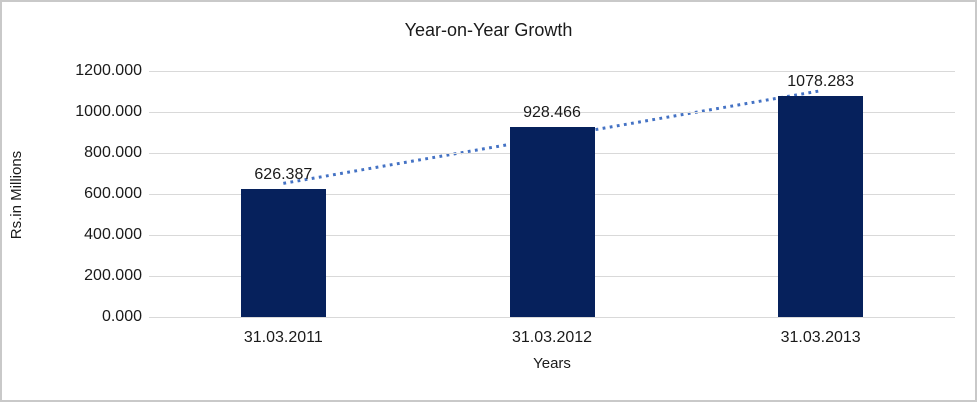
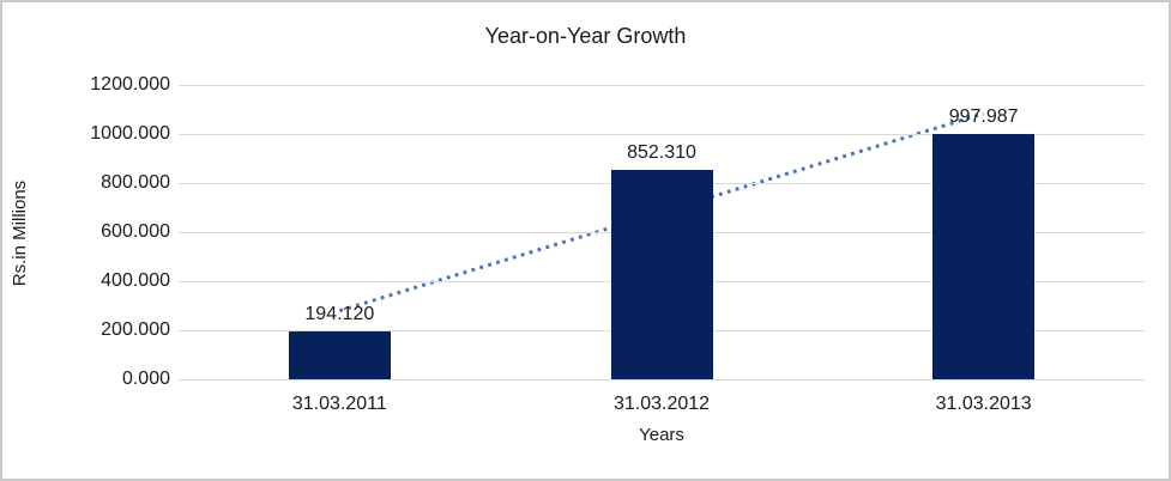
31.03.2011: 626.387 -> 194.120
31.03.2012: 928.466 -> 852.310
31.03.2013: 1078.283 -> 997.987
